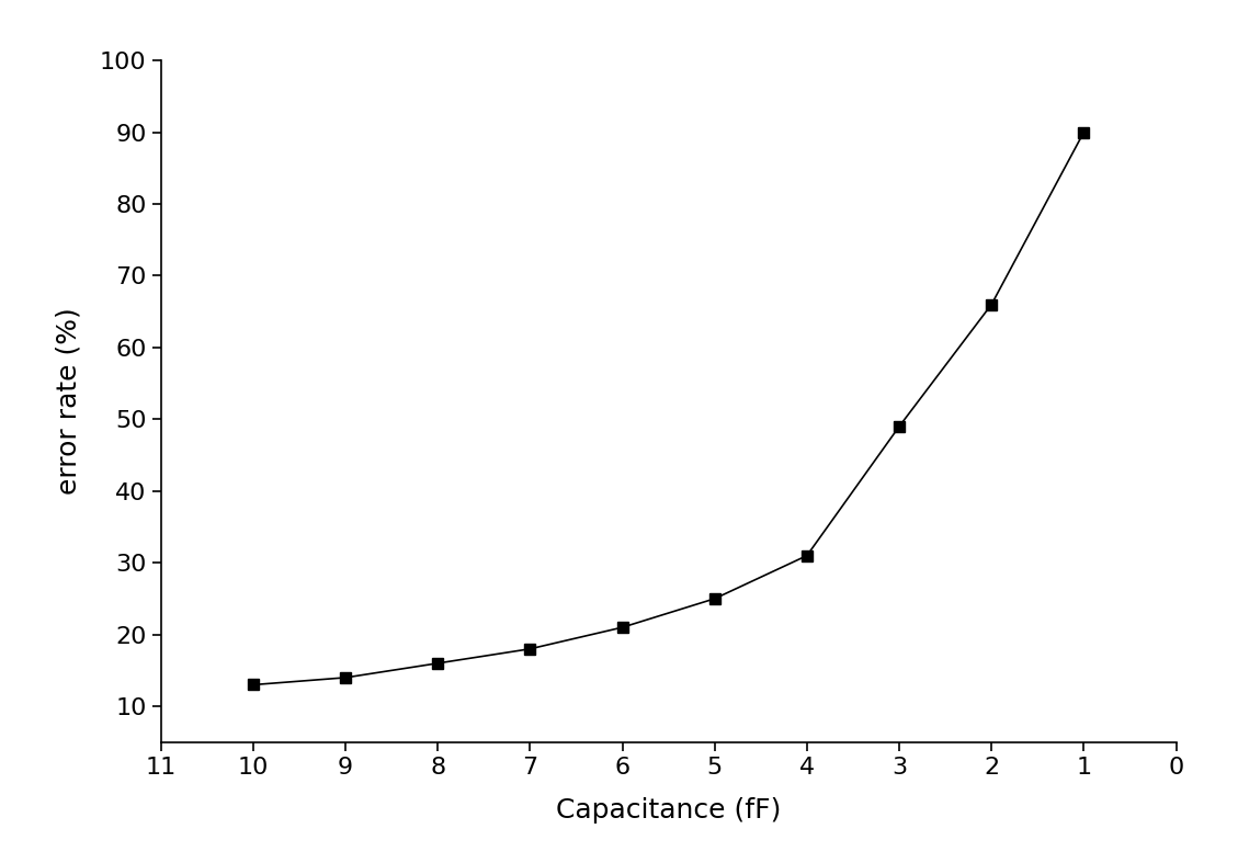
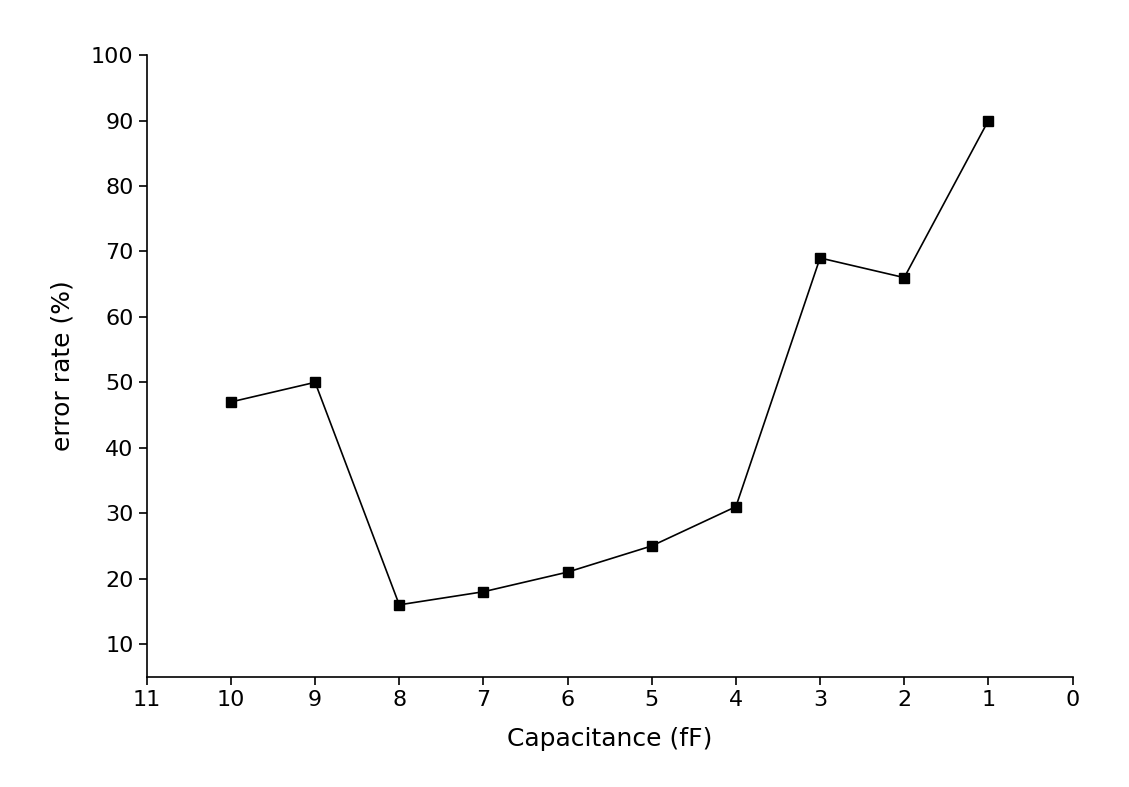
10: 13 -> 47
9: 14 -> 50
3: 49 -> 69
